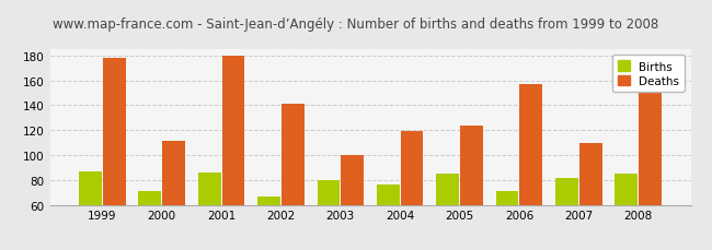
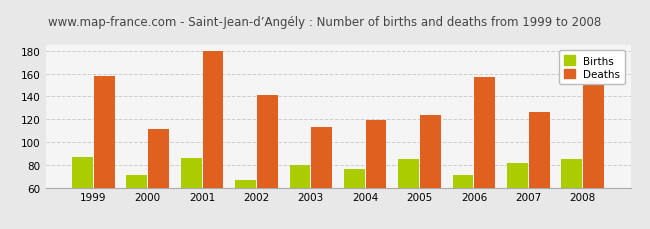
Deaths/1999: 178 -> 158
Deaths/2003: 100 -> 113
Deaths/2007: 110 -> 126
